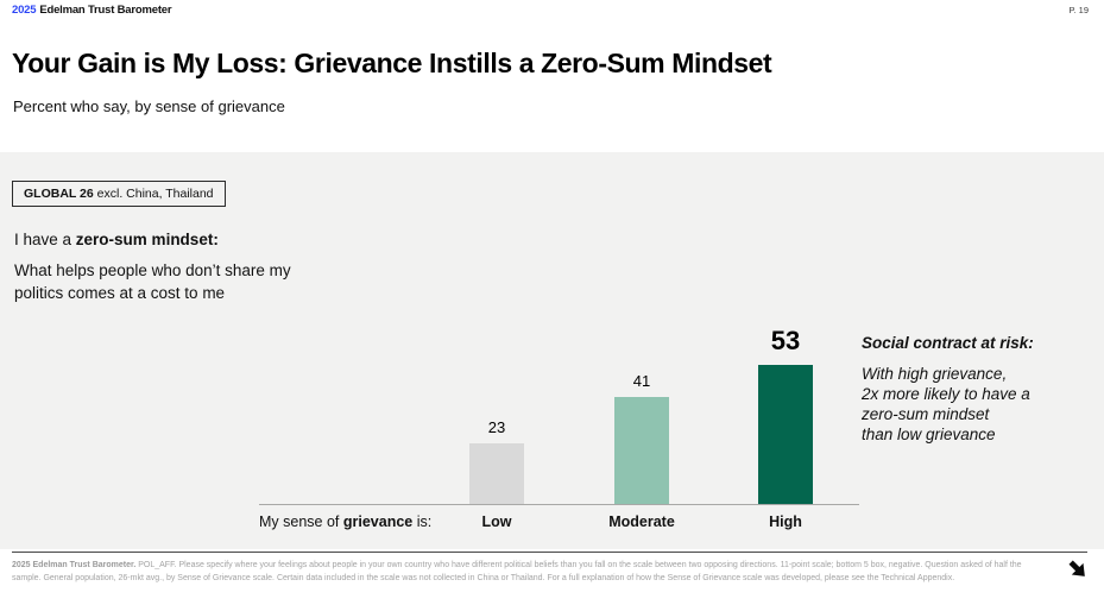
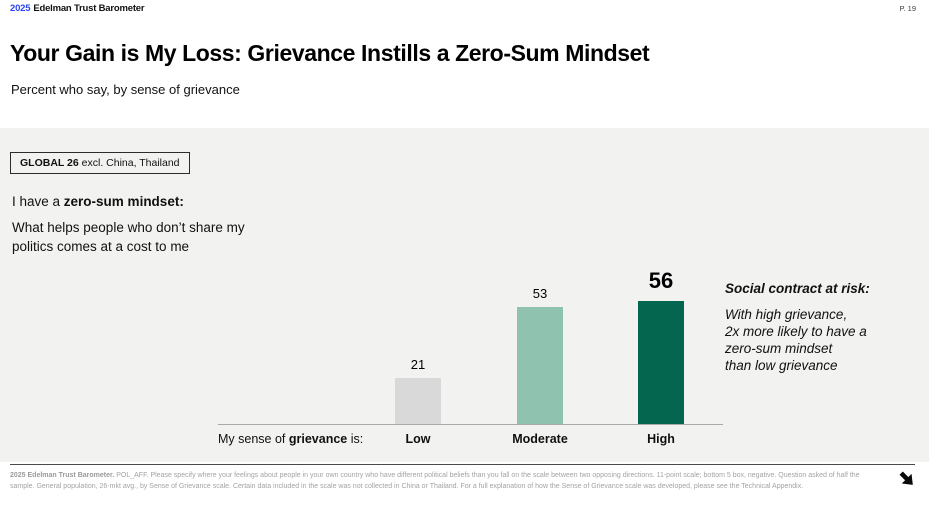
Low: 23 -> 21
Moderate: 41 -> 53
High: 53 -> 56
